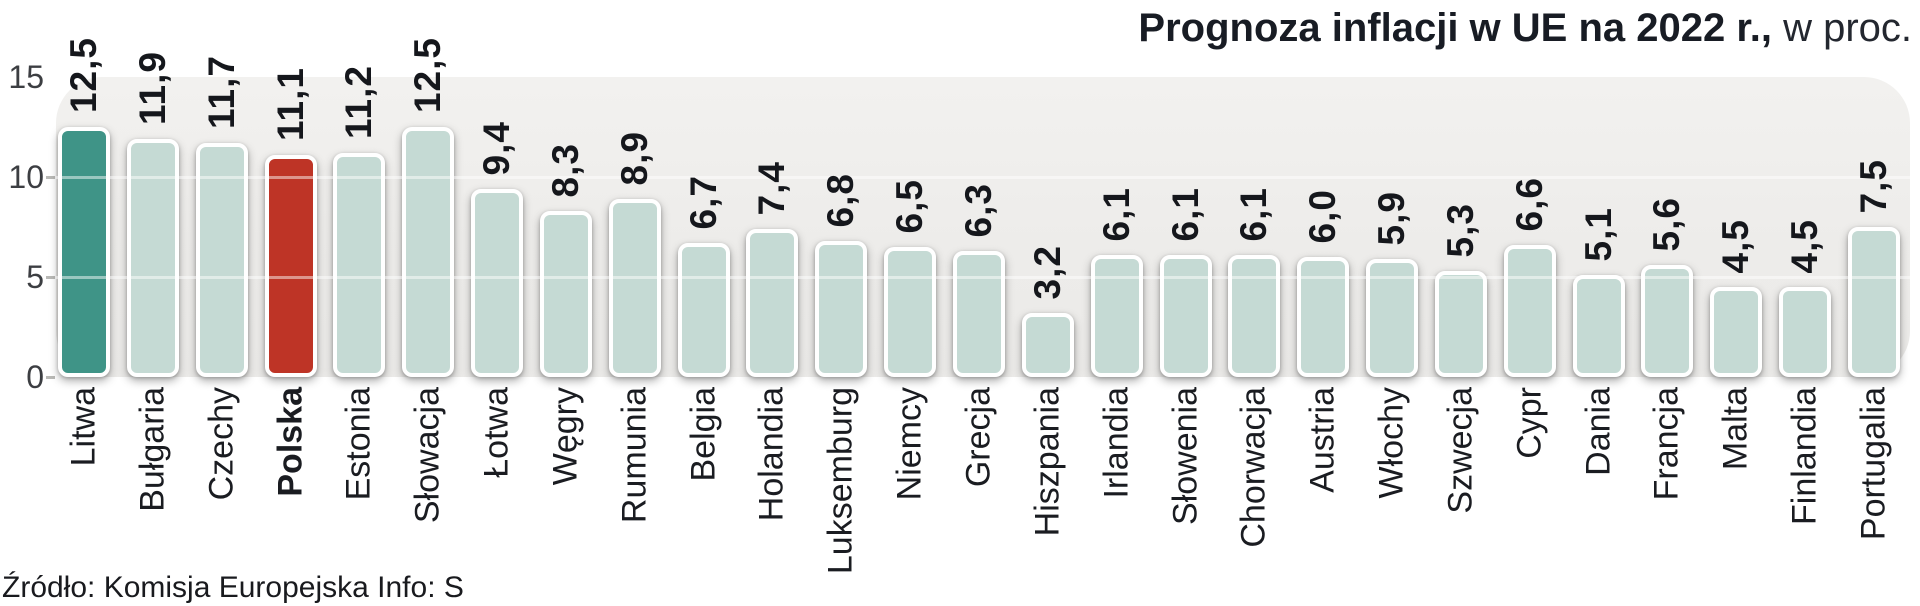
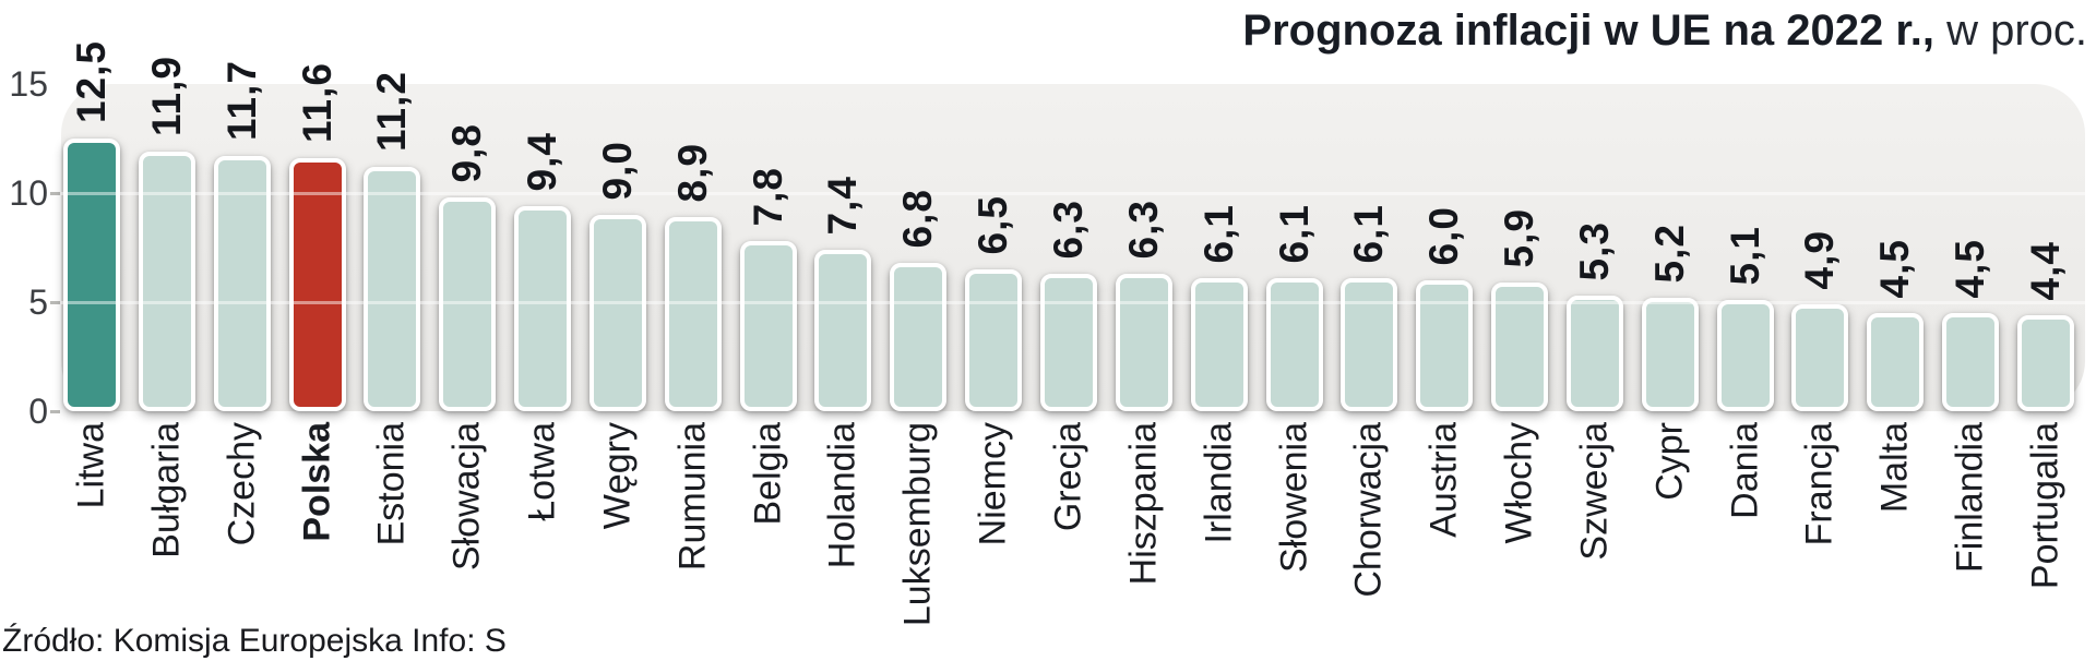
Polska: 11,1 -> 11,6
Słowacja: 12,5 -> 9,8
Węgry: 8,3 -> 9,0
Belgia: 6,7 -> 7,8
Hiszpania: 3,2 -> 6,3
Cypr: 6,6 -> 5,2
Francja: 5,6 -> 4,9
Portugalia: 7,5 -> 4,4
